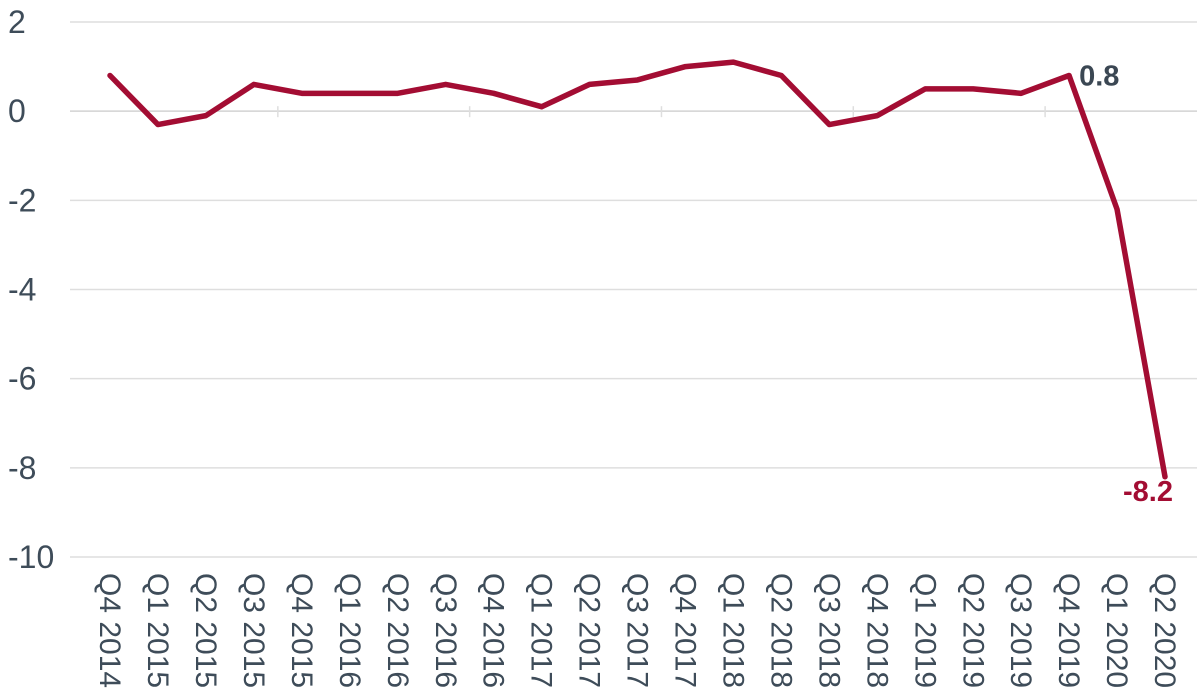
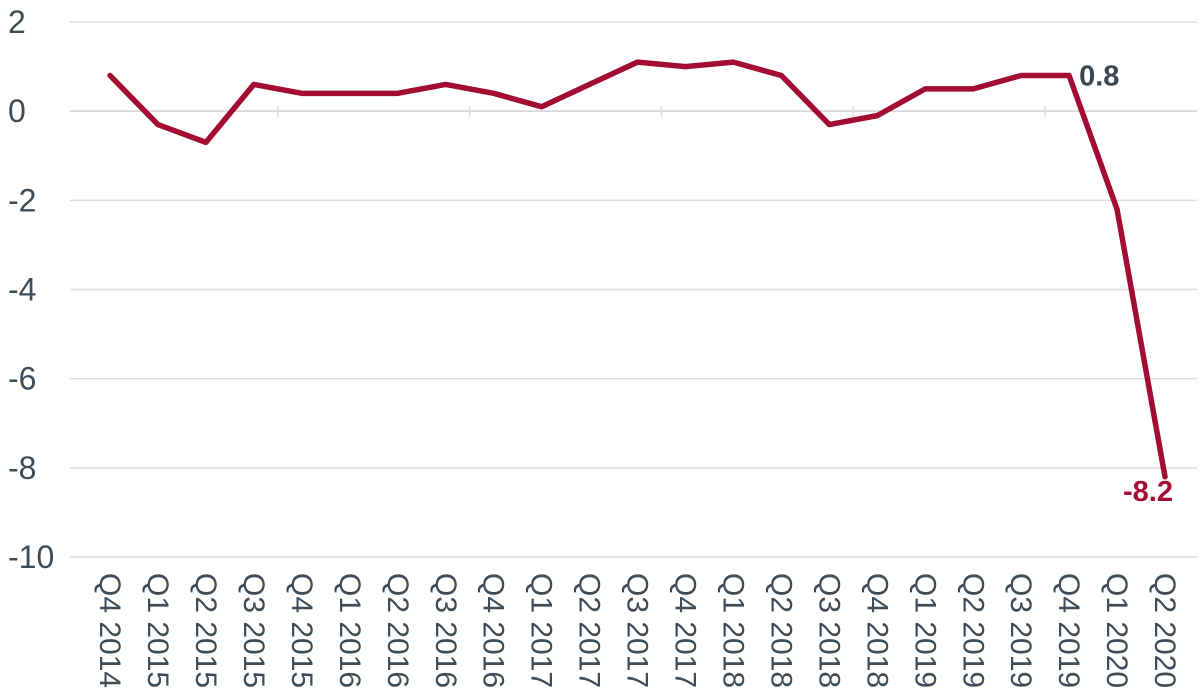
Q2 2015: -0.1 -> -0.7
Q3 2017: 0.7 -> 1.1
Q3 2019: 0.4 -> 0.8
